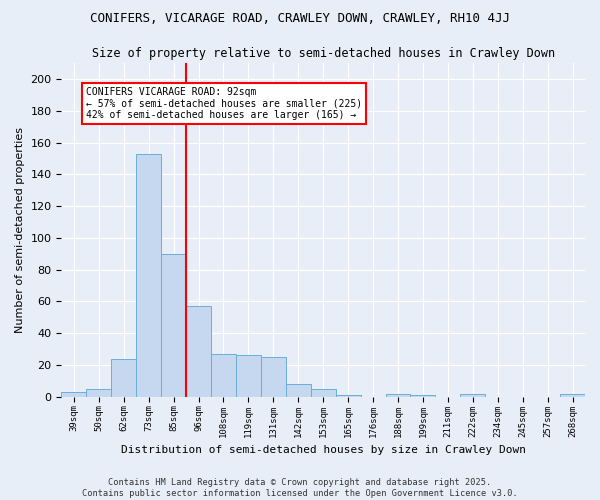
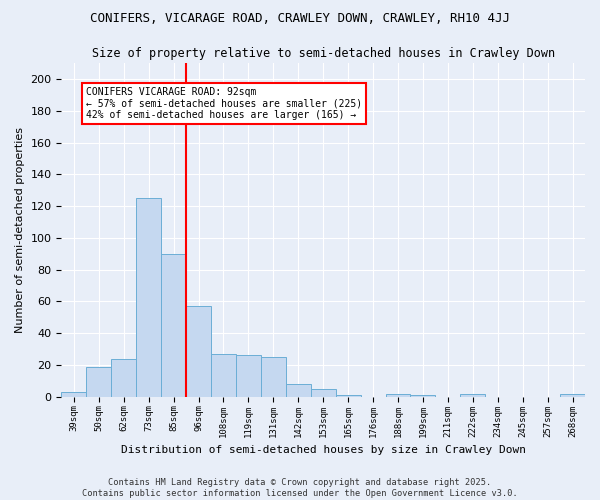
50sqm: 5 -> 19
73sqm: 153 -> 125
